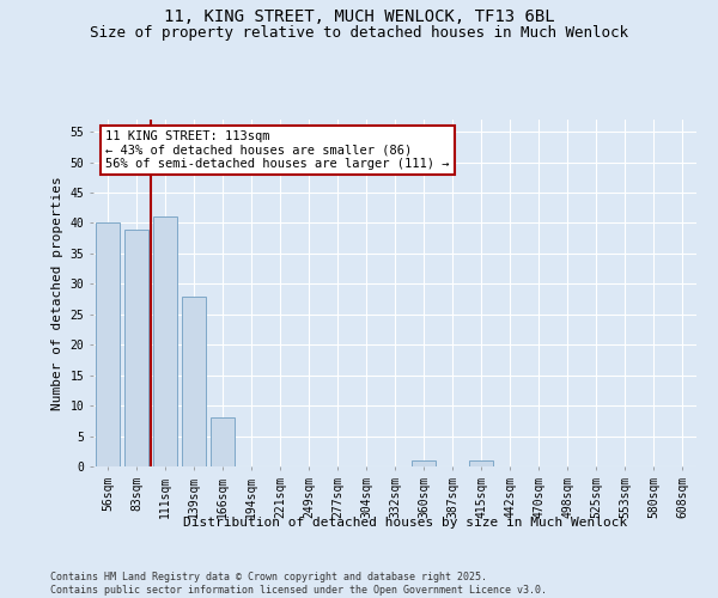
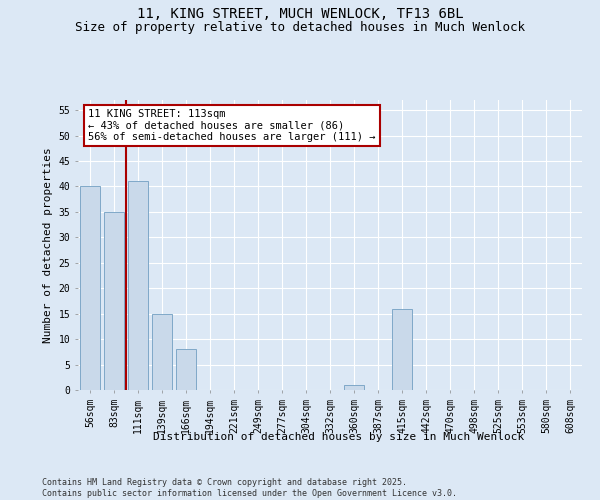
83sqm: 39 -> 35
139sqm: 28 -> 15
415sqm: 1 -> 16
